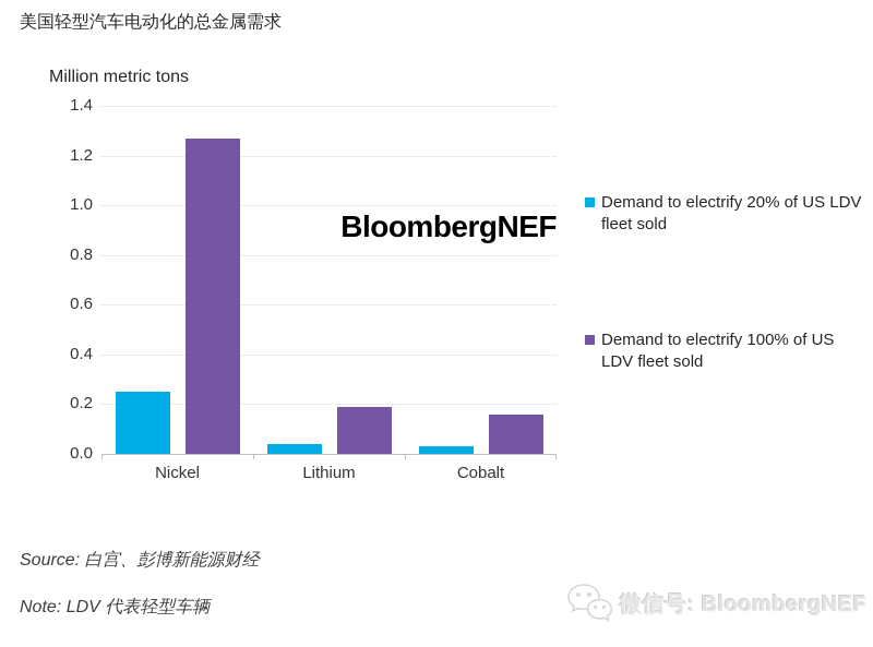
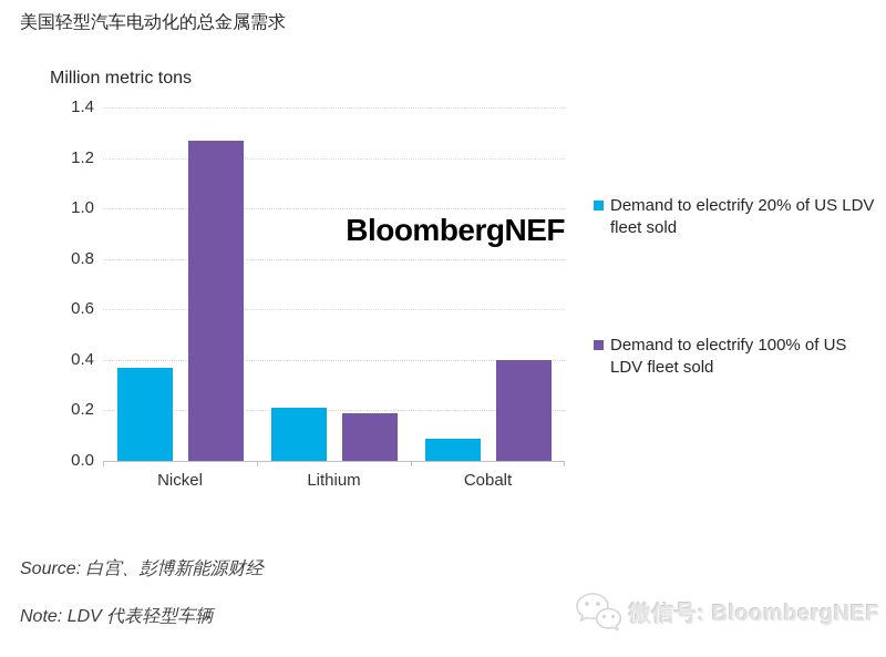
Demand to electrify 20% of US LDV fleet sold/Nickel: 0.25 -> 0.37
Demand to electrify 20% of US LDV fleet sold/Lithium: 0.04 -> 0.21
Demand to electrify 20% of US LDV fleet sold/Cobalt: 0.03 -> 0.09
Demand to electrify 100% of US LDV fleet sold/Cobalt: 0.16 -> 0.40
